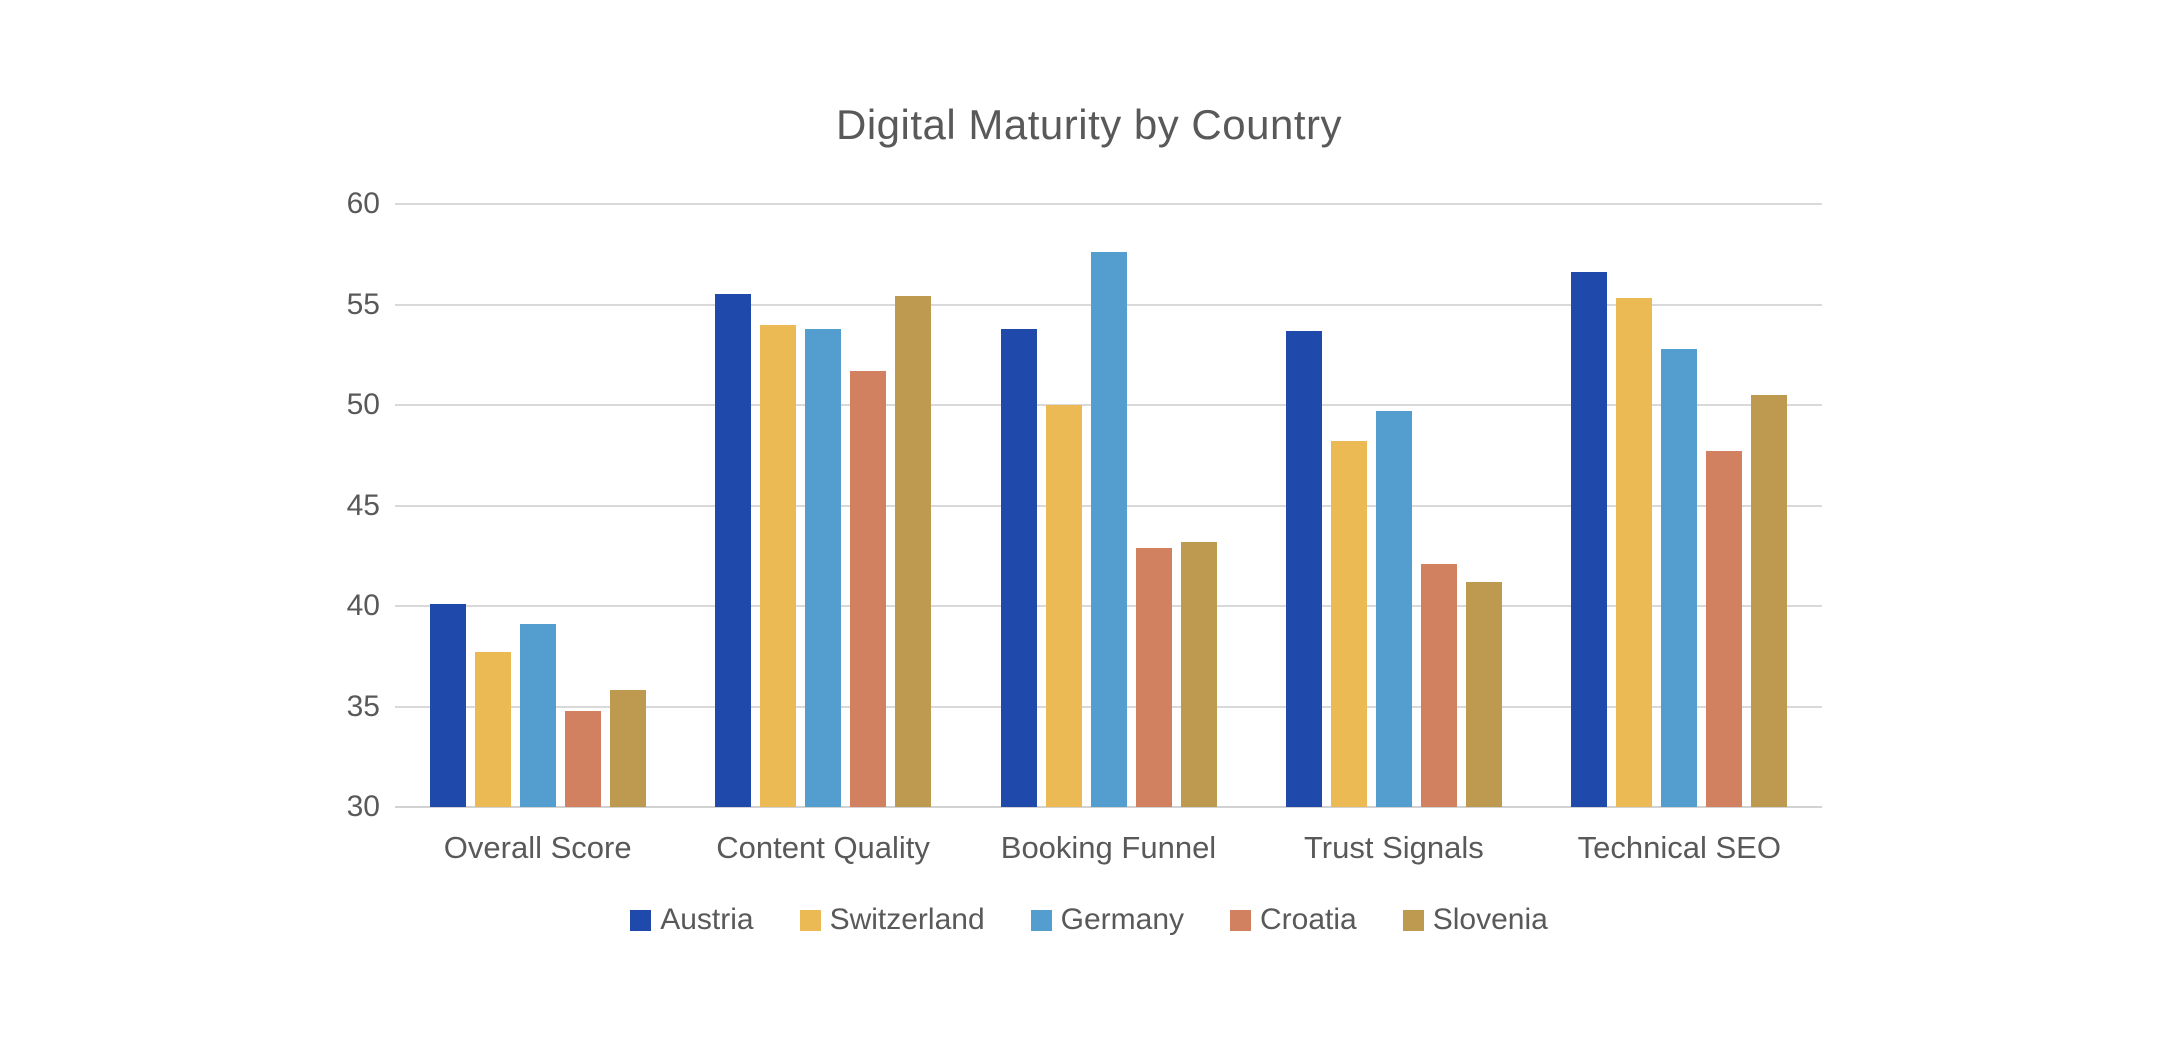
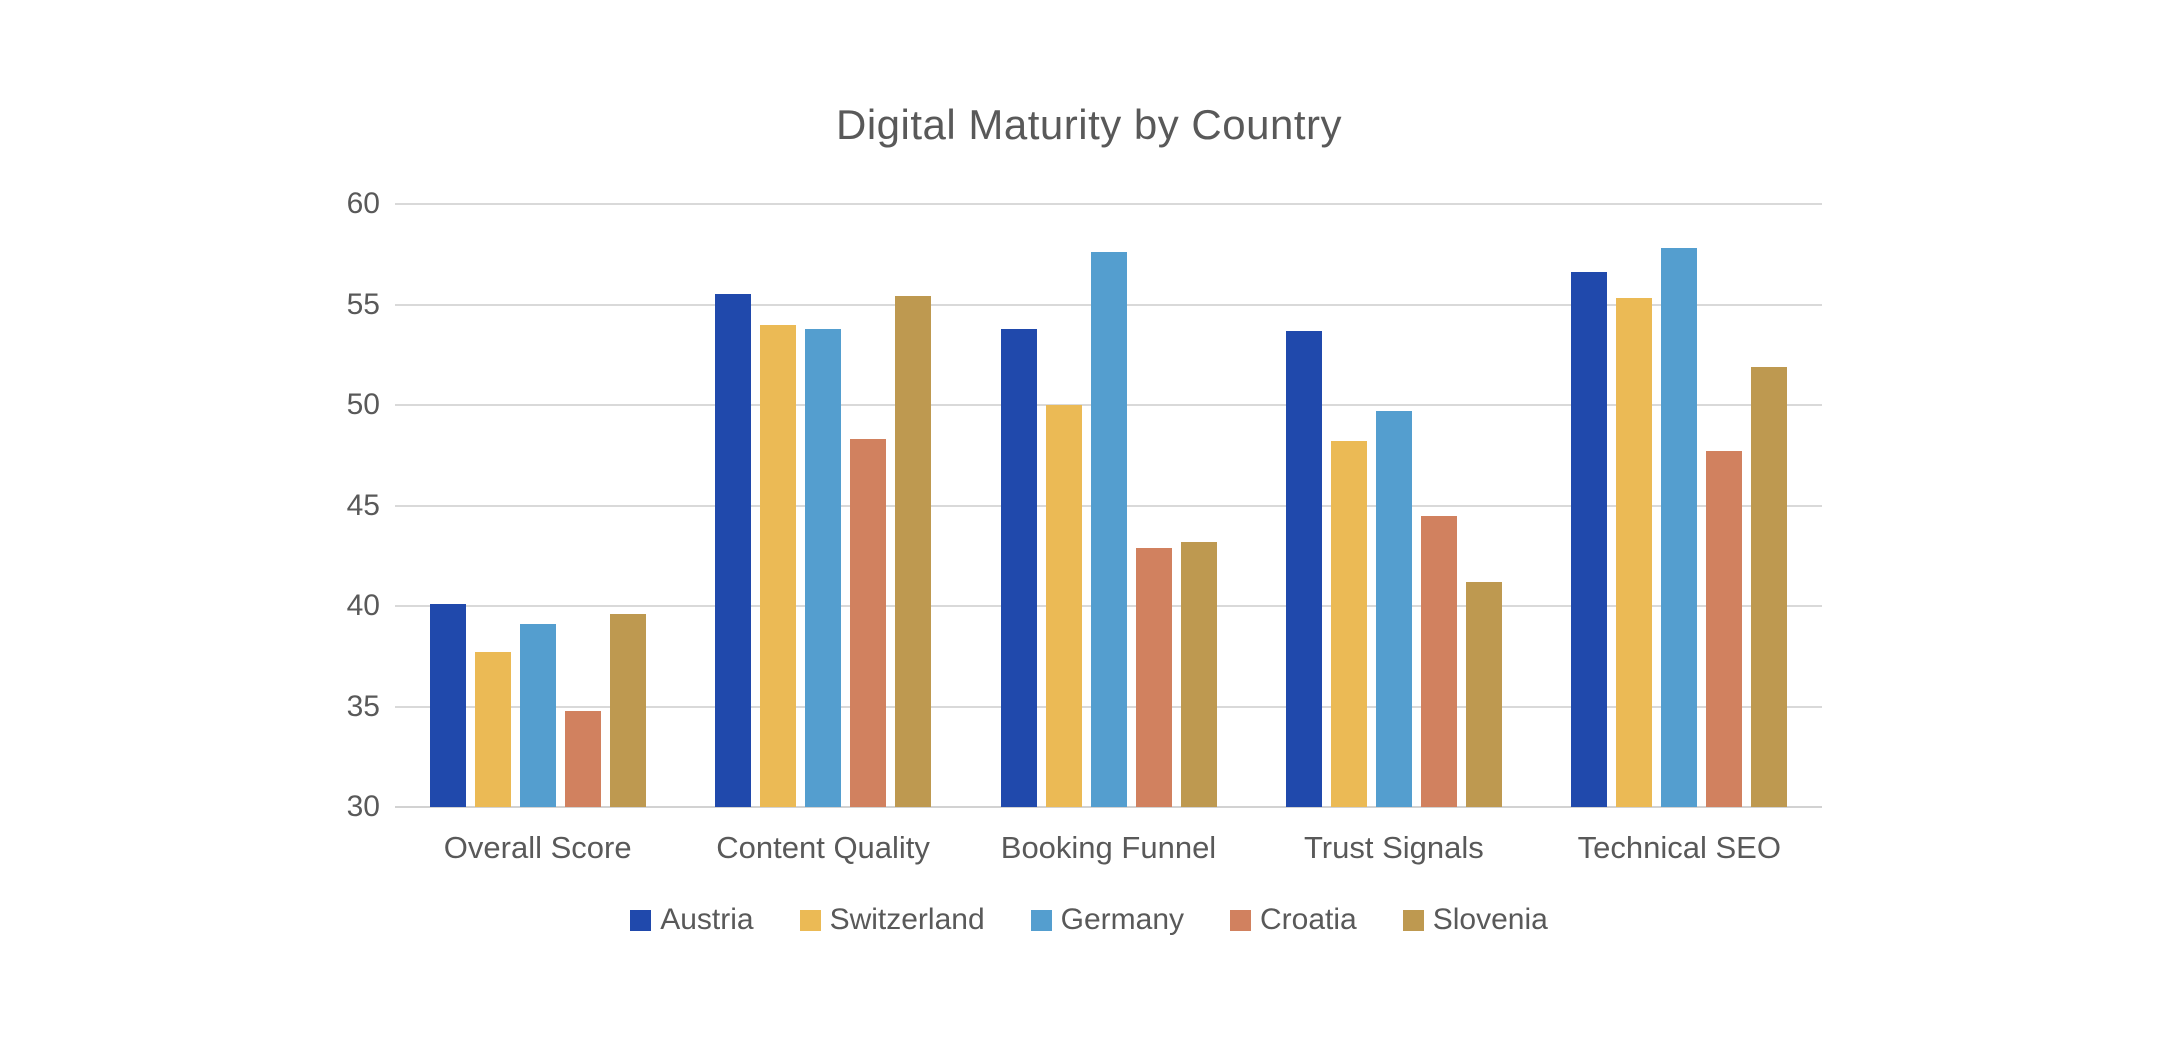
Slovenia/Overall Score: 35.8 -> 39.6
Croatia/Content Quality: 51.7 -> 48.3
Croatia/Trust Signals: 42.1 -> 44.5
Germany/Technical SEO: 52.8 -> 57.8
Slovenia/Technical SEO: 50.5 -> 51.9
